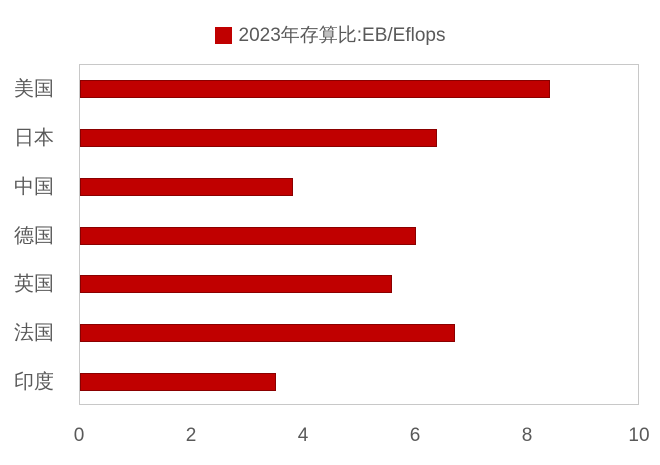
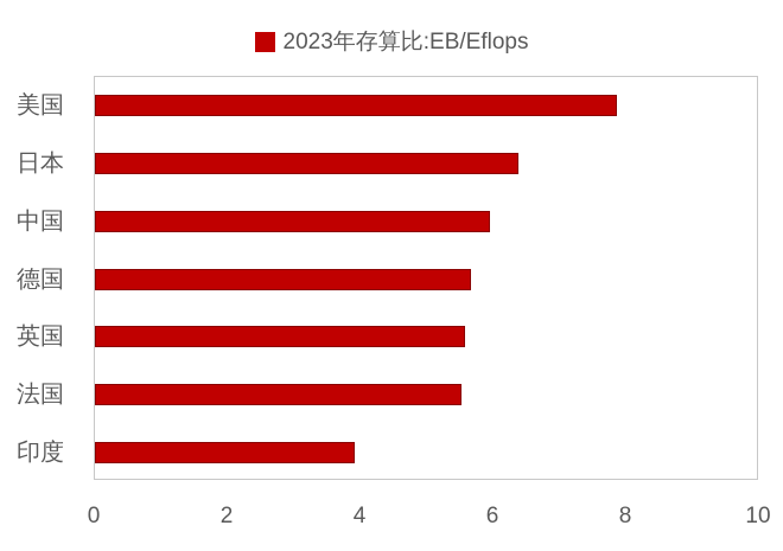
美国: 8.4 -> 7.9
中国: 3.8 -> 6.0
德国: 6.0 -> 5.7
法国: 6.7 -> 5.5
印度: 3.5 -> 3.9
